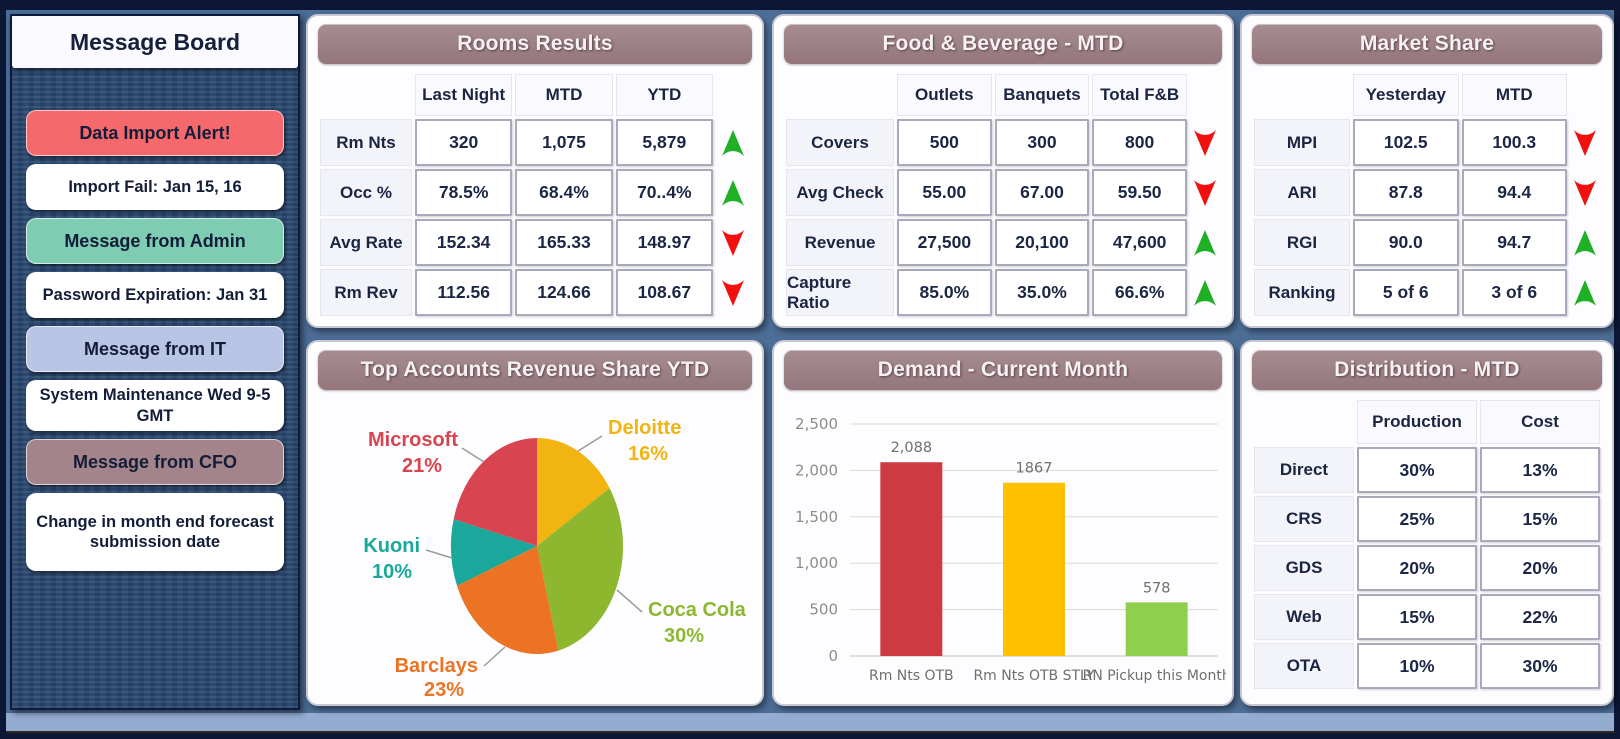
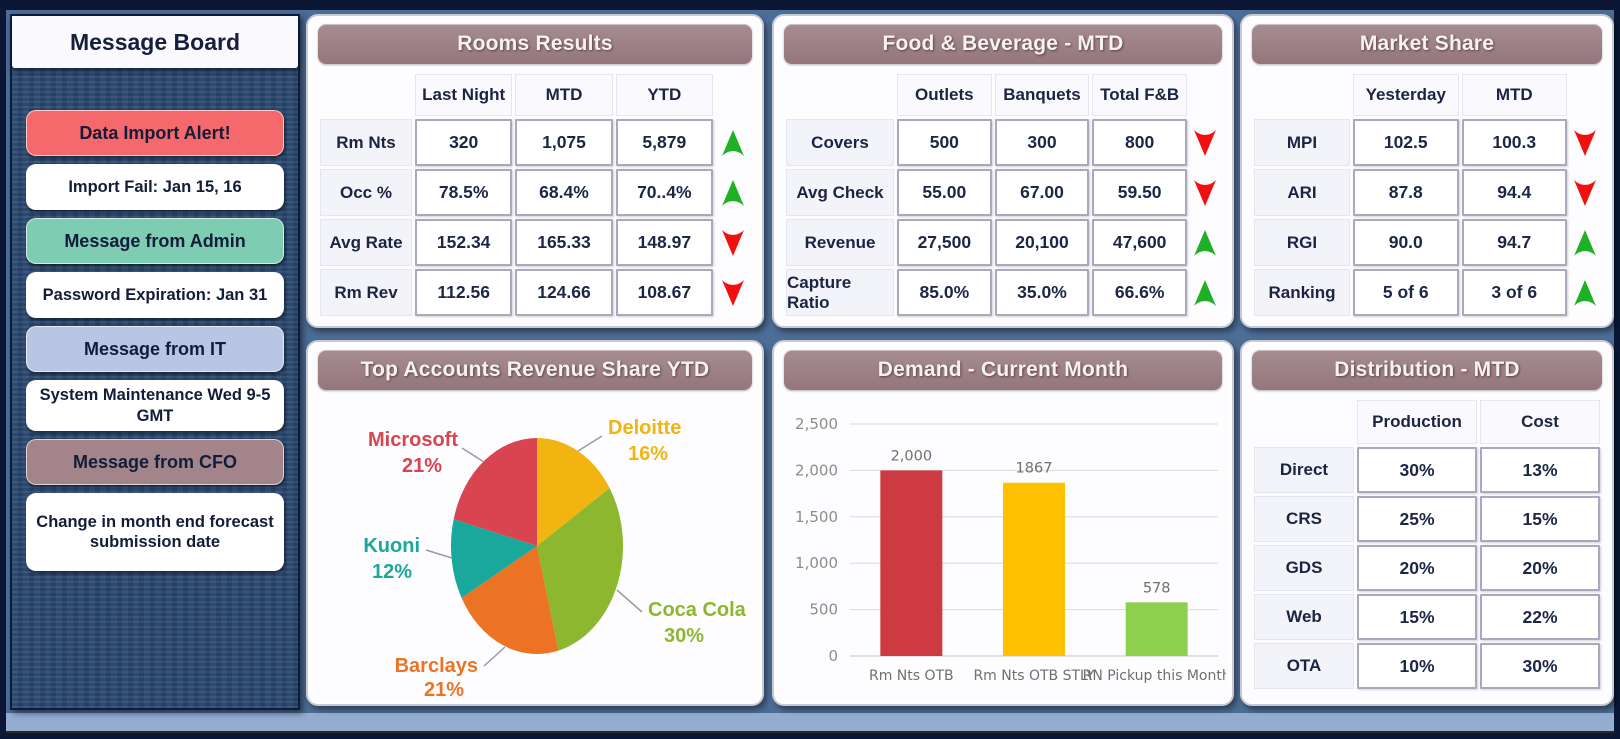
Top Accounts Revenue Share YTD/Barclays: 23% -> 21%
Top Accounts Revenue Share YTD/Kuoni: 10% -> 12%
Demand - Current Month/Rm Nts OTB: 2,088 -> 2,000
